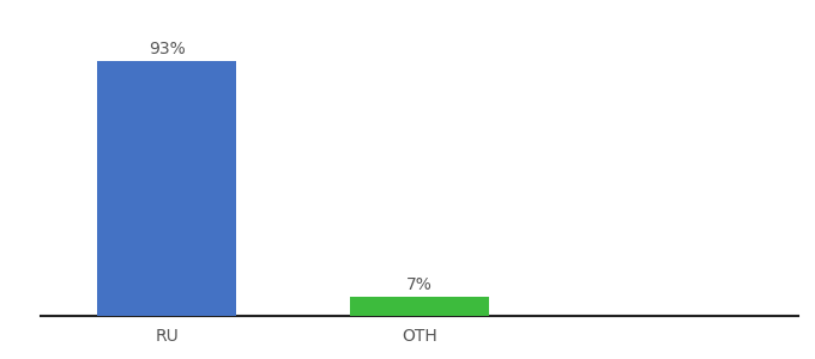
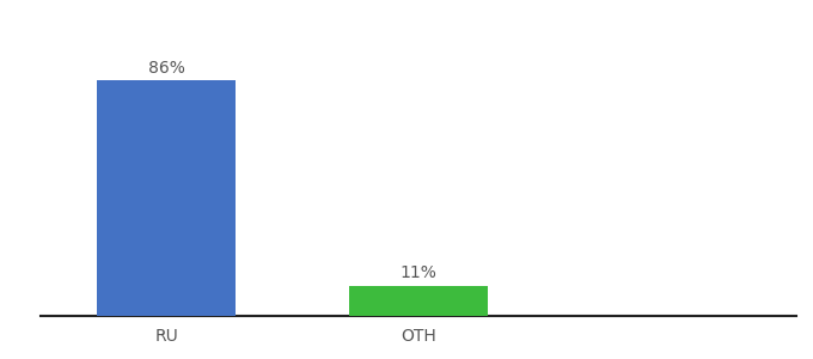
RU: 93% -> 86%
OTH: 7% -> 11%
